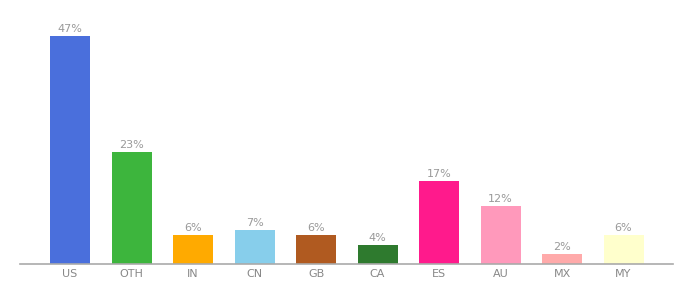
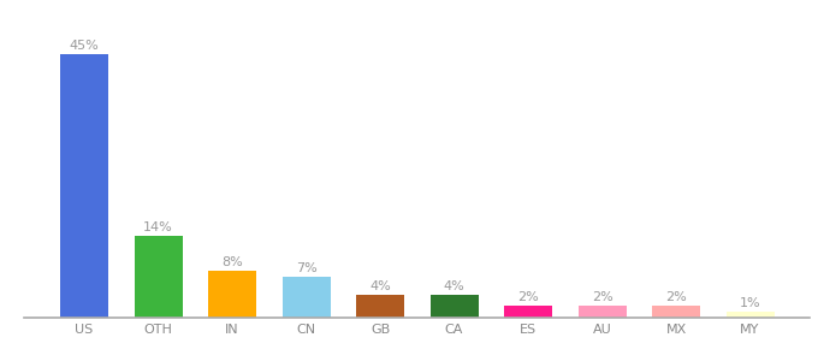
US: 47% -> 45%
OTH: 23% -> 14%
IN: 6% -> 8%
GB: 6% -> 4%
ES: 17% -> 2%
AU: 12% -> 2%
MY: 6% -> 1%
